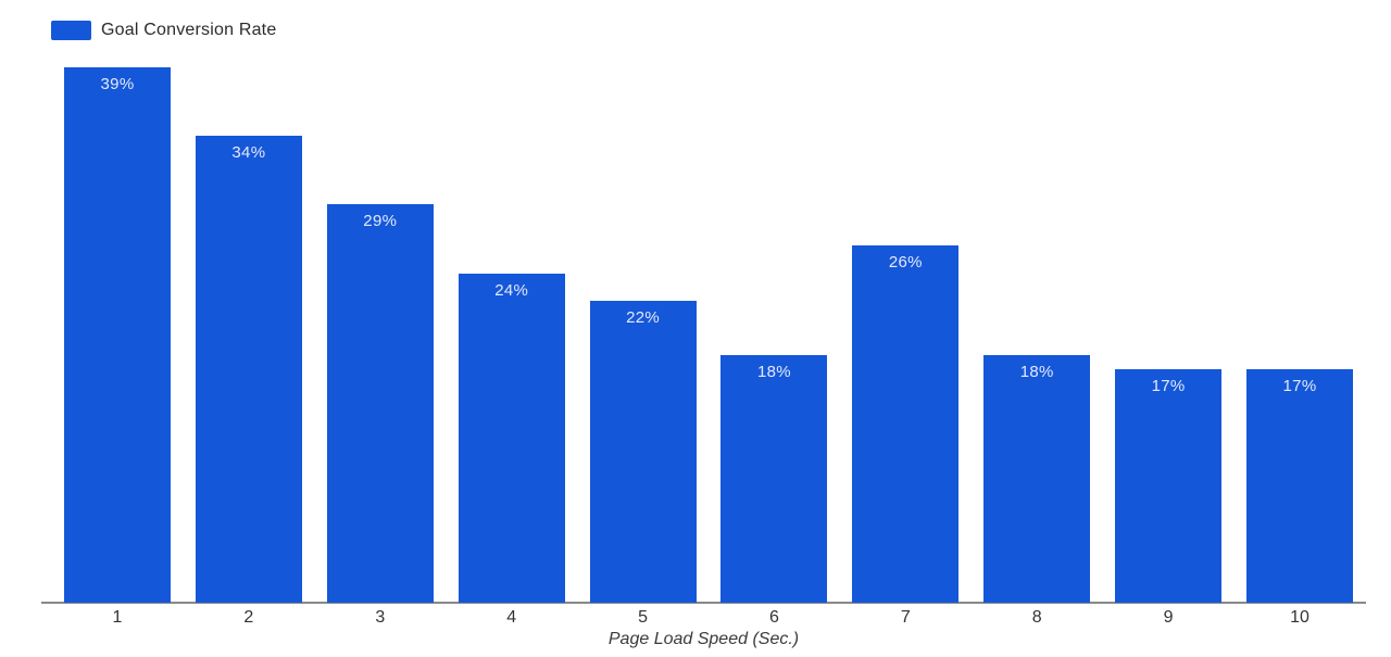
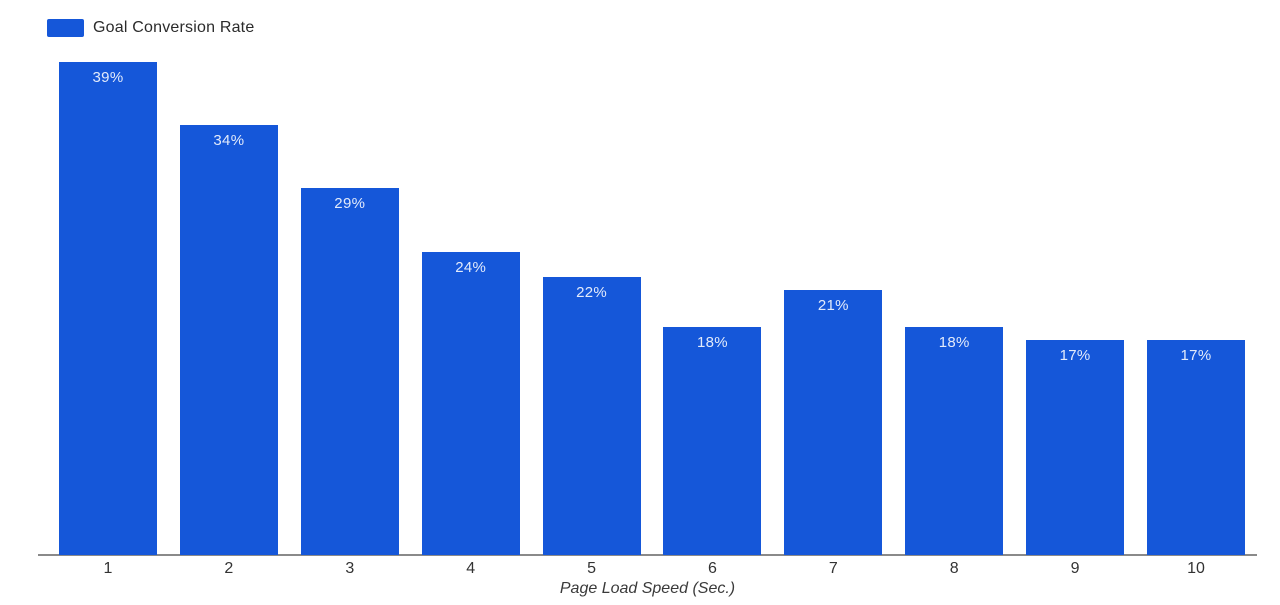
7: 26% -> 21%
